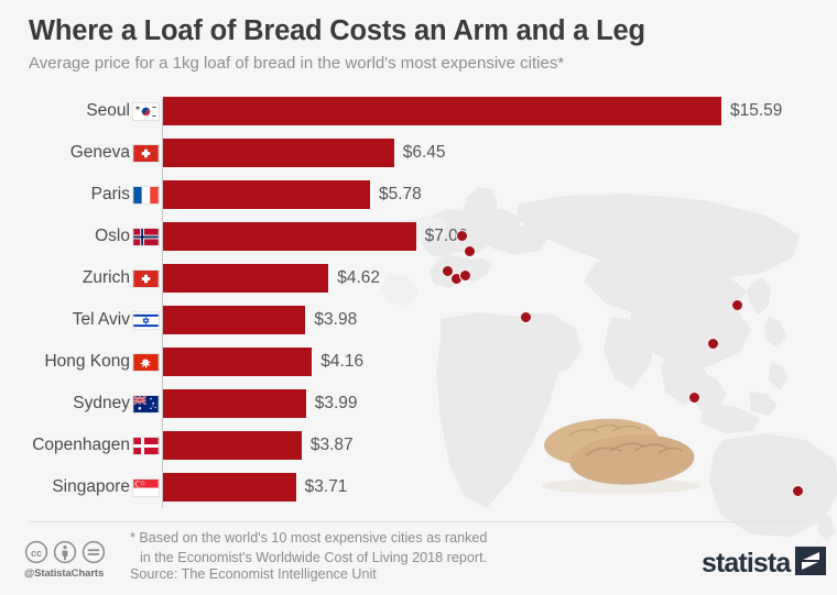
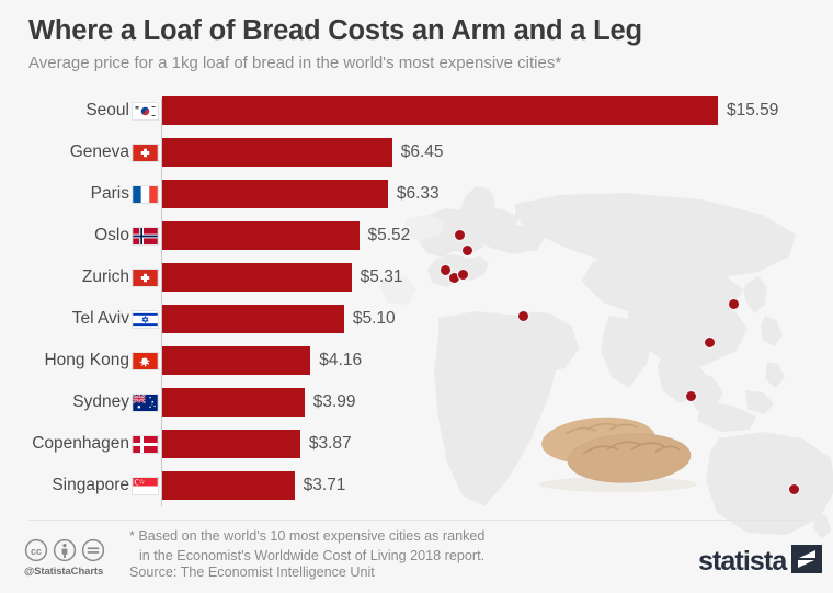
Paris: $5.78 -> $6.33
Oslo: $7.06 -> $5.52
Zurich: $4.62 -> $5.31
Tel Aviv: $3.98 -> $5.10
